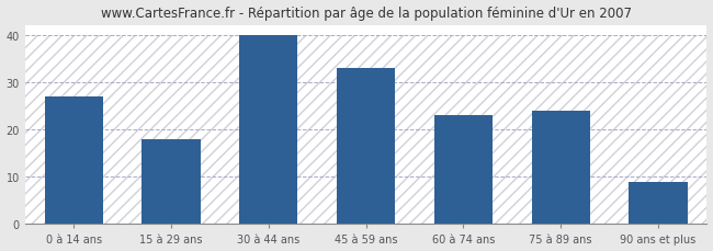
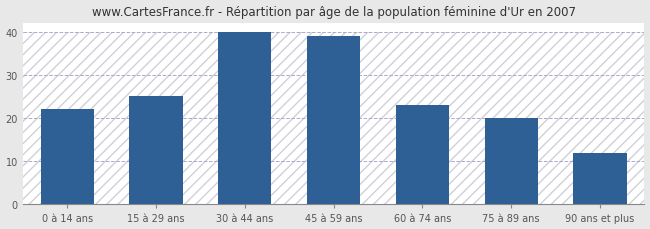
0 à 14 ans: 27 -> 22
15 à 29 ans: 18 -> 25
45 à 59 ans: 33 -> 39
75 à 89 ans: 24 -> 20
90 ans et plus: 9 -> 12
